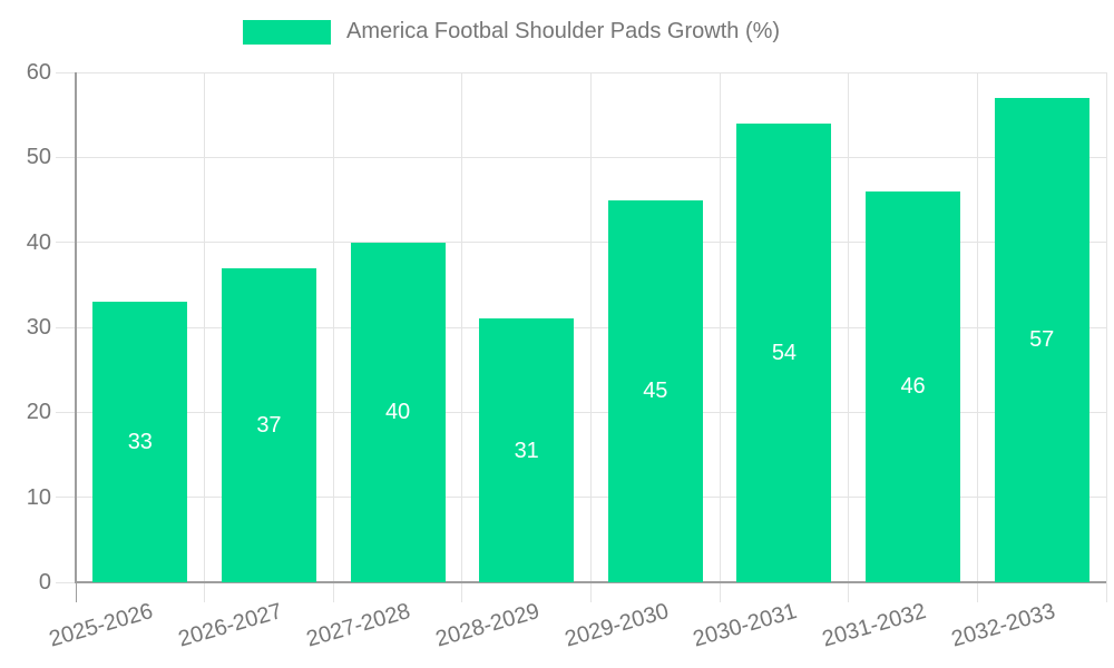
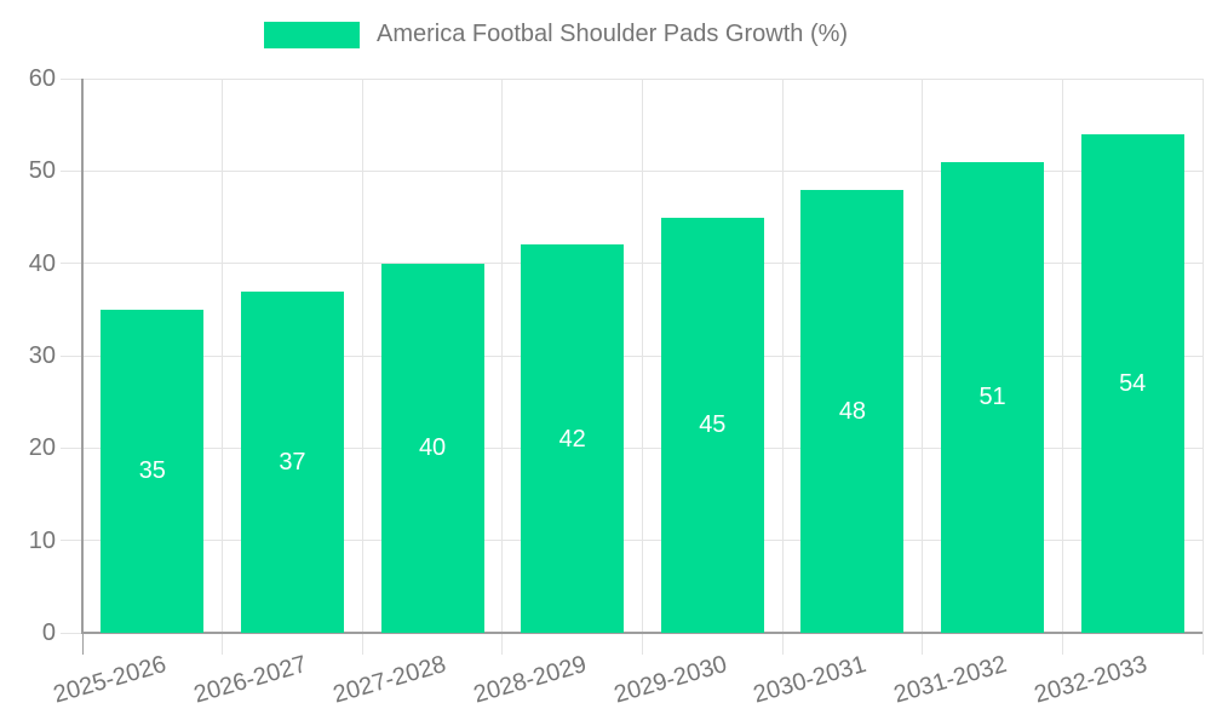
2025-2026: 33 -> 35
2028-2029: 31 -> 42
2030-2031: 54 -> 48
2031-2032: 46 -> 51
2032-2033: 57 -> 54
